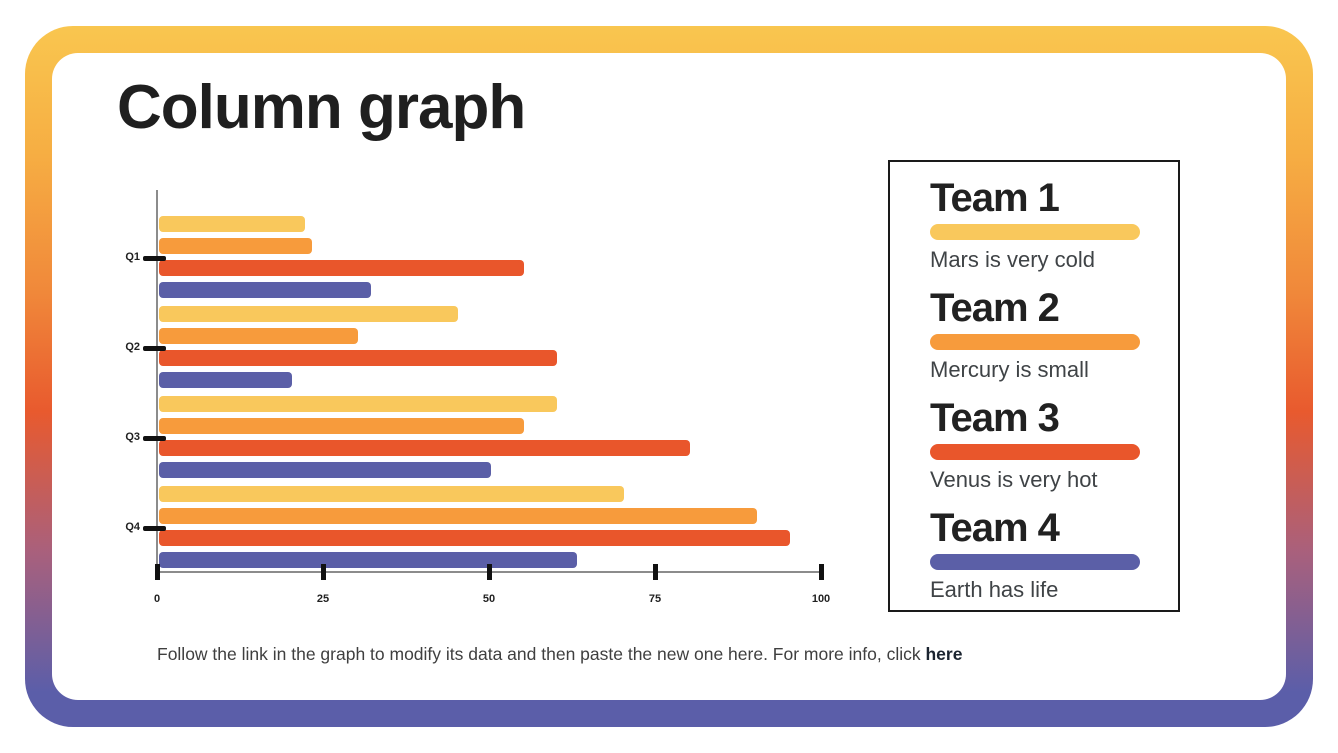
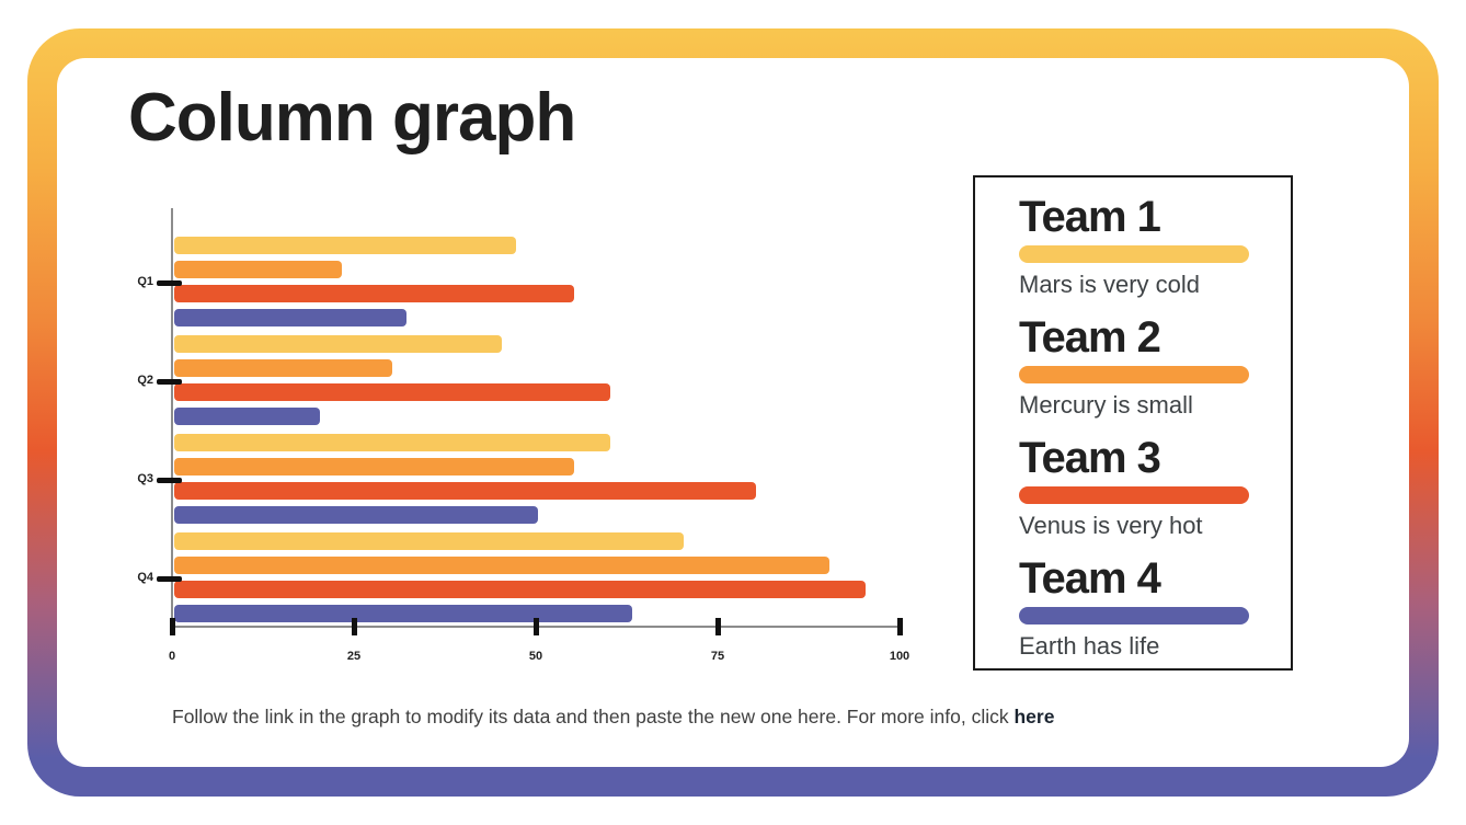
Team 1/Q1: 22 -> 47
